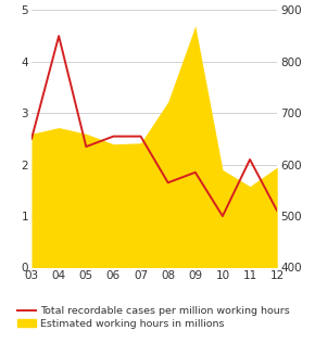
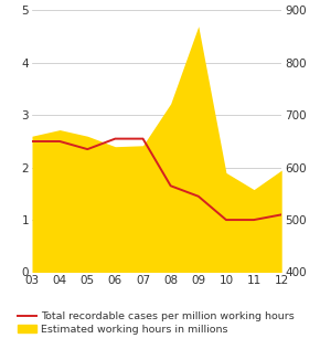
Total recordable cases per million working hours/04: 4.50 -> 2.50
Total recordable cases per million working hours/09: 1.85 -> 1.45
Total recordable cases per million working hours/11: 2.10 -> 1.00
